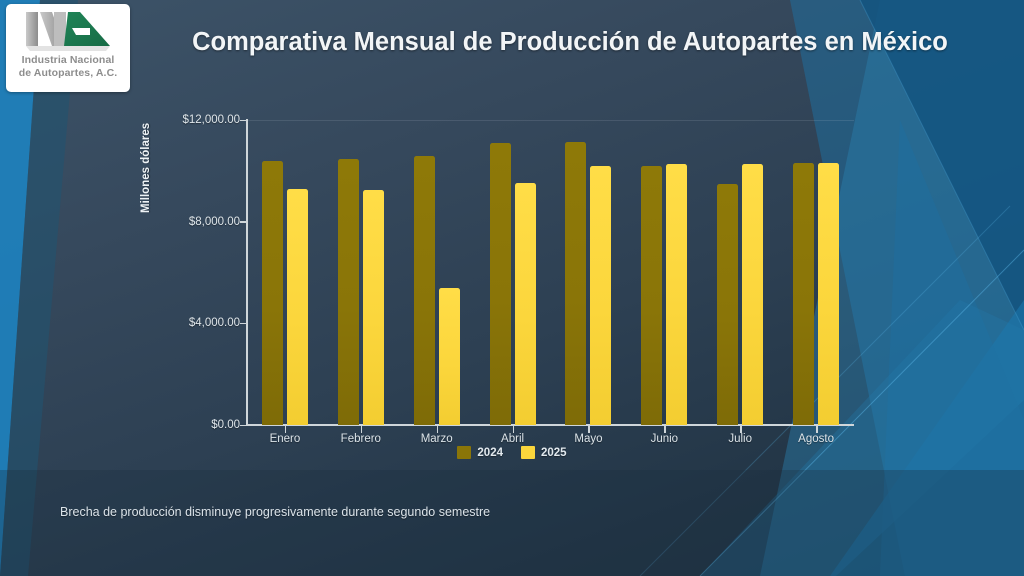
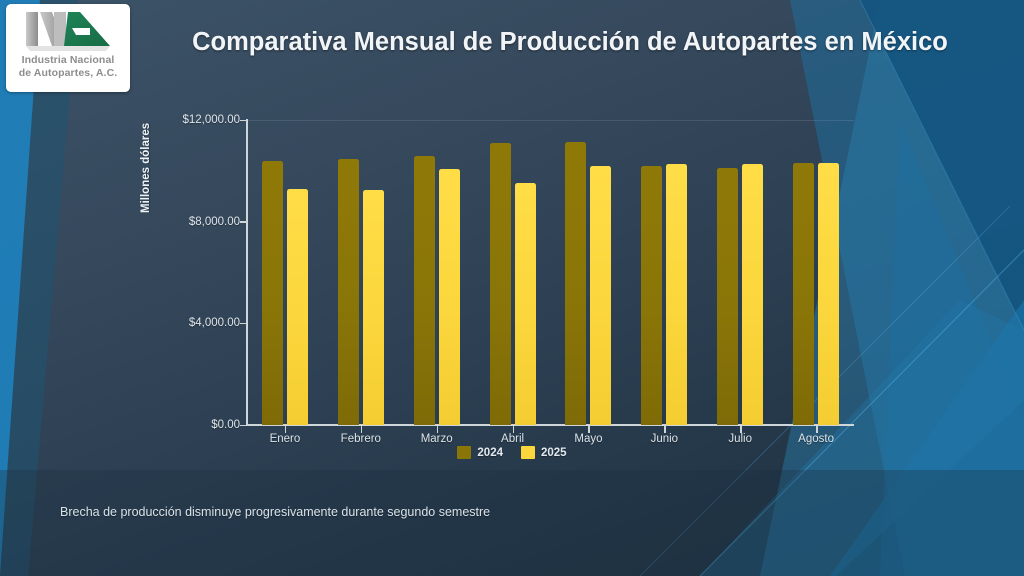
2025/Marzo: $5400 -> $10100
2024/Julio: $9500 -> $10100
